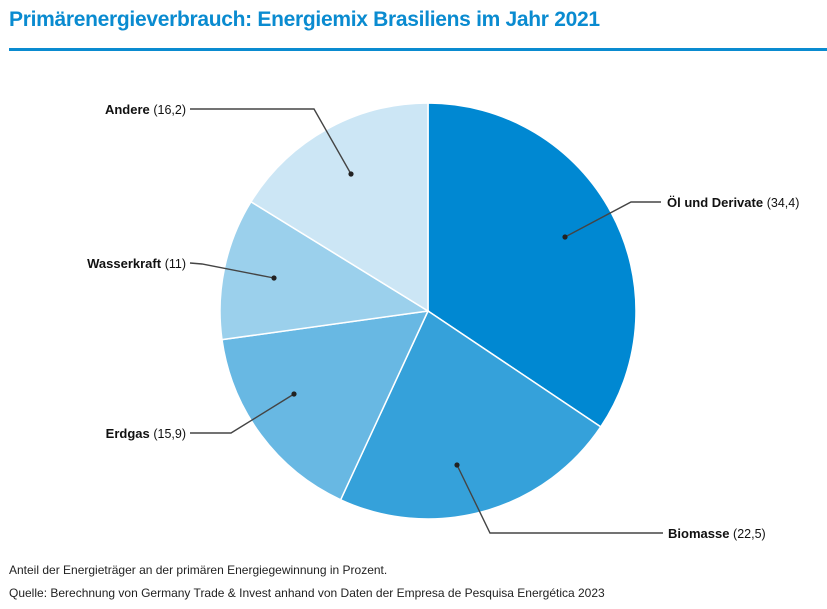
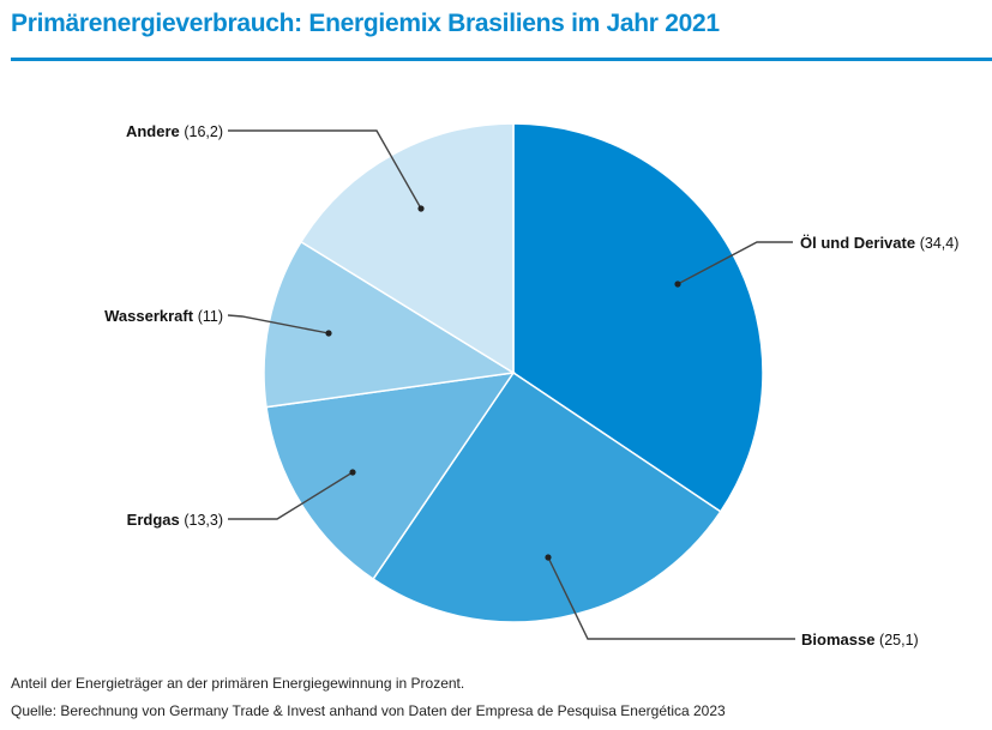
Biomasse: 22,5 -> 25,1
Erdgas: 15,9 -> 13,3
